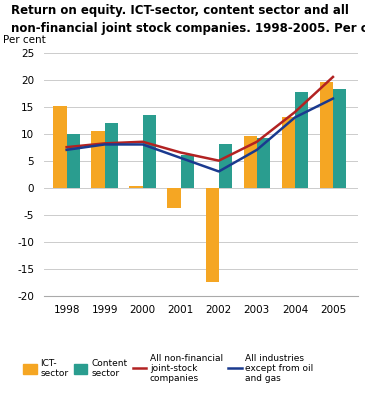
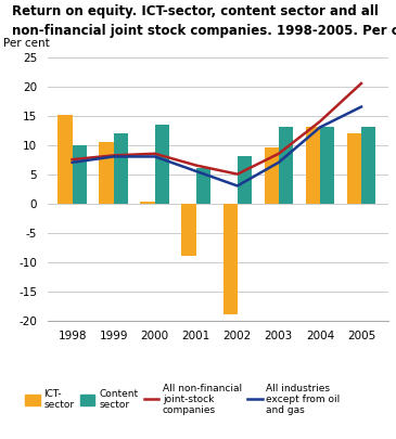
ICT- sector/2001: -3.8 -> -9.0
ICT- sector/2002: -17.4 -> -19.0
Content sector/2003: 9.2 -> 13.0
Content sector/2004: 17.8 -> 13.0
ICT- sector/2005: 19.6 -> 12.0
Content sector/2005: 18.2 -> 13.0
